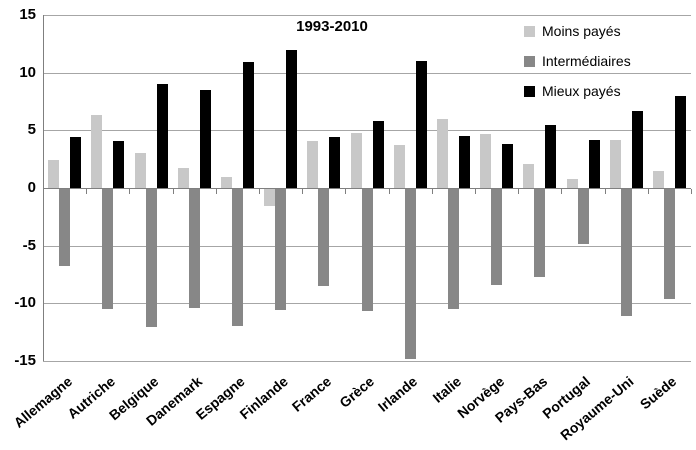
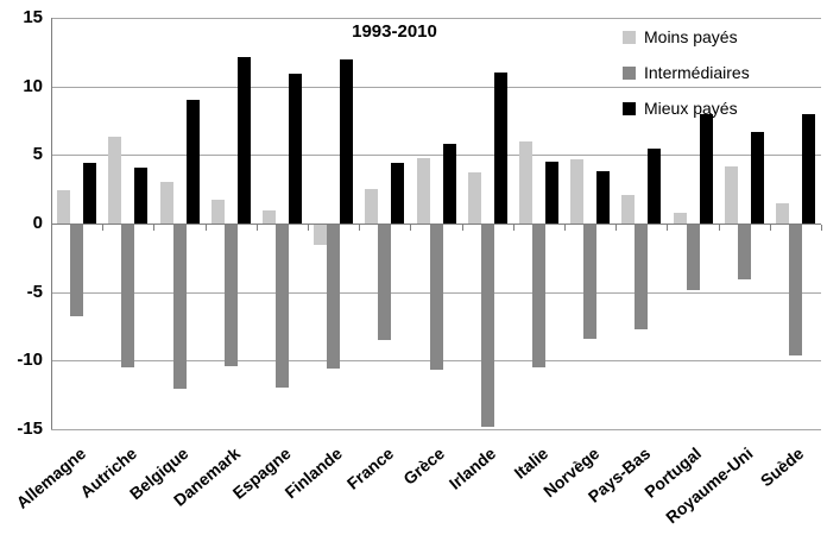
Mieux payés/Danemark: 8.5 -> 12.1
Moins payés/France: 4.1 -> 2.5
Mieux payés/Portugal: 4.2 -> 8.0
Intermédiaires/Royaume-Uni: -11.0 -> -4.0
